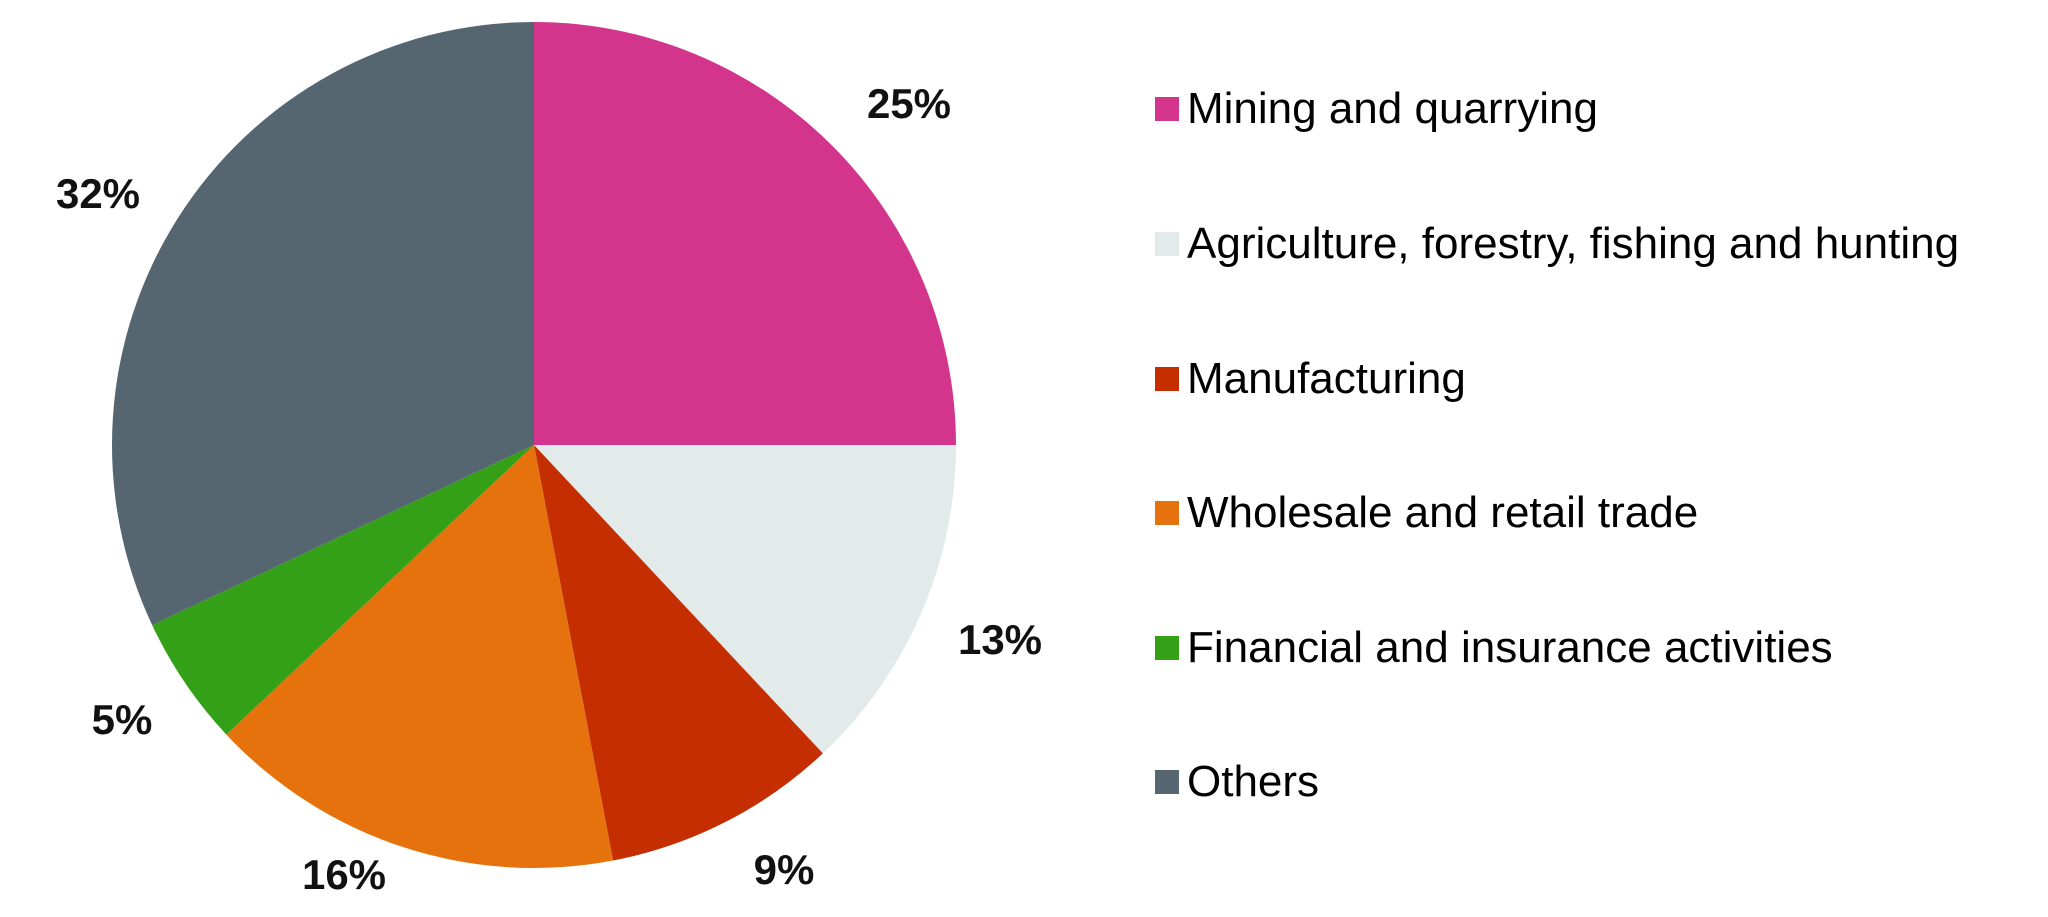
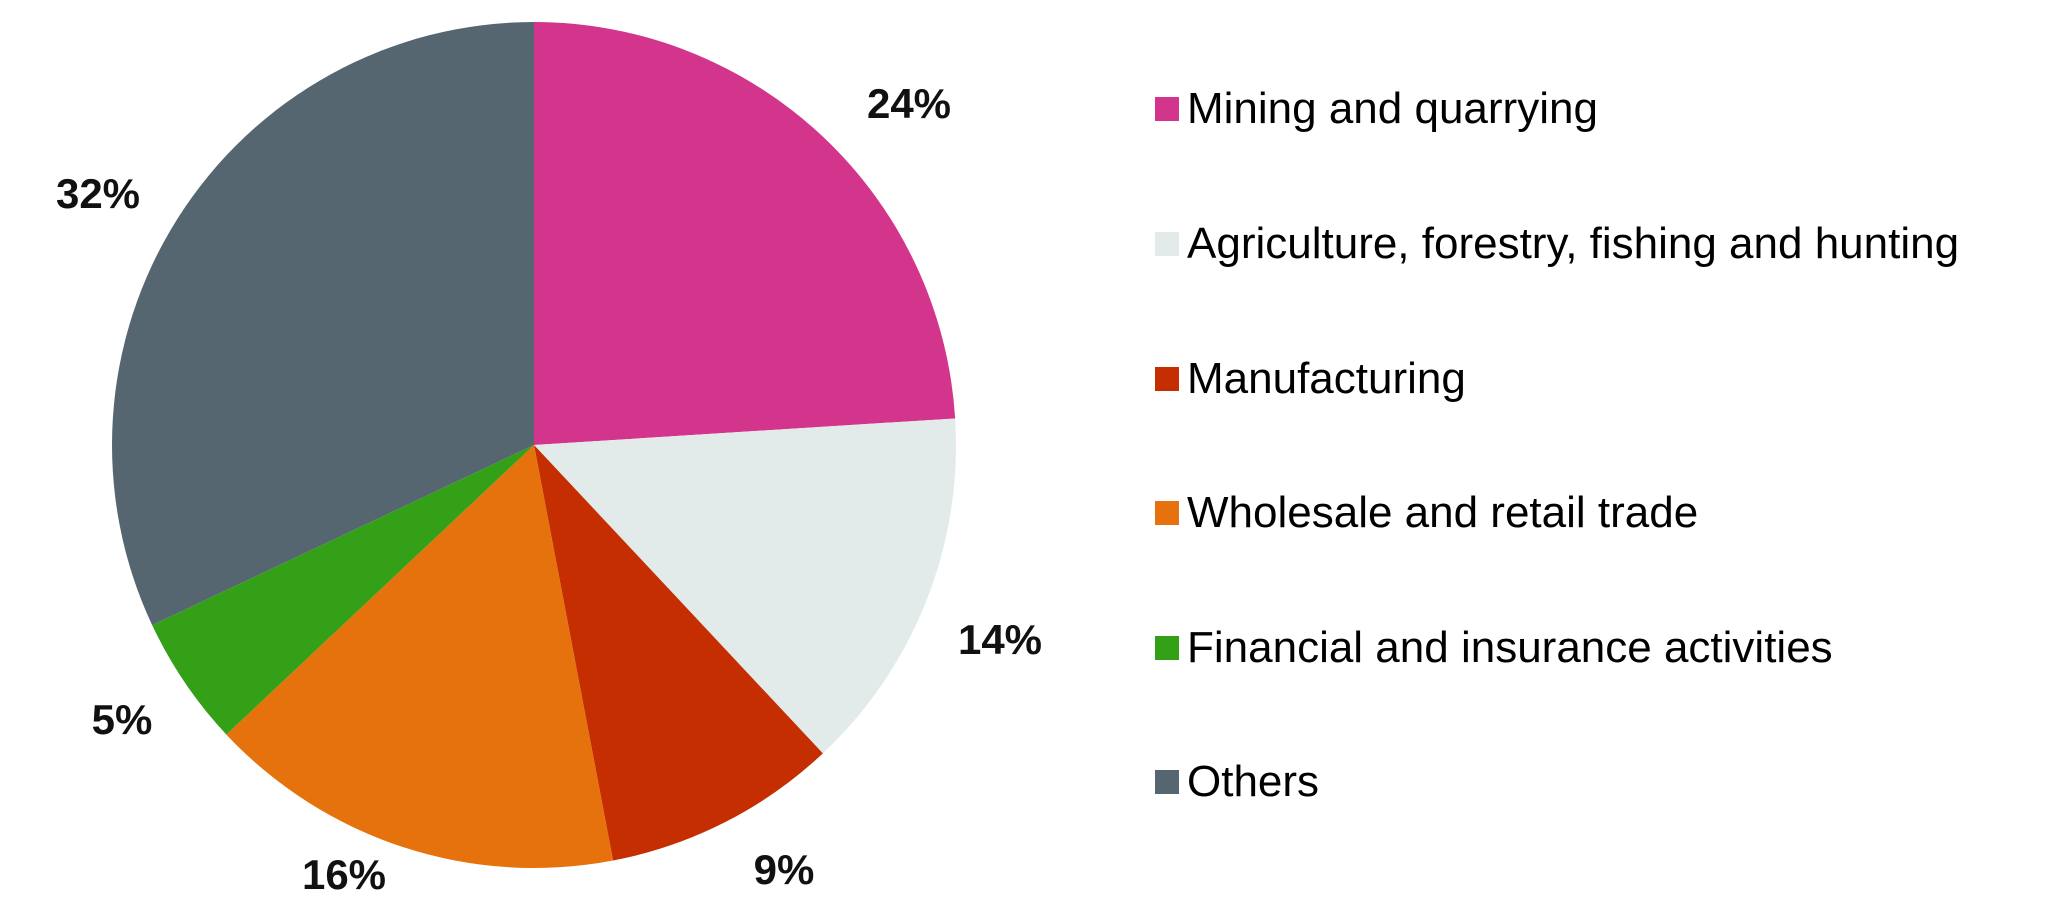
Mining and quarrying: 25% -> 24%
Agriculture, forestry, fishing and hunting: 13% -> 14%
